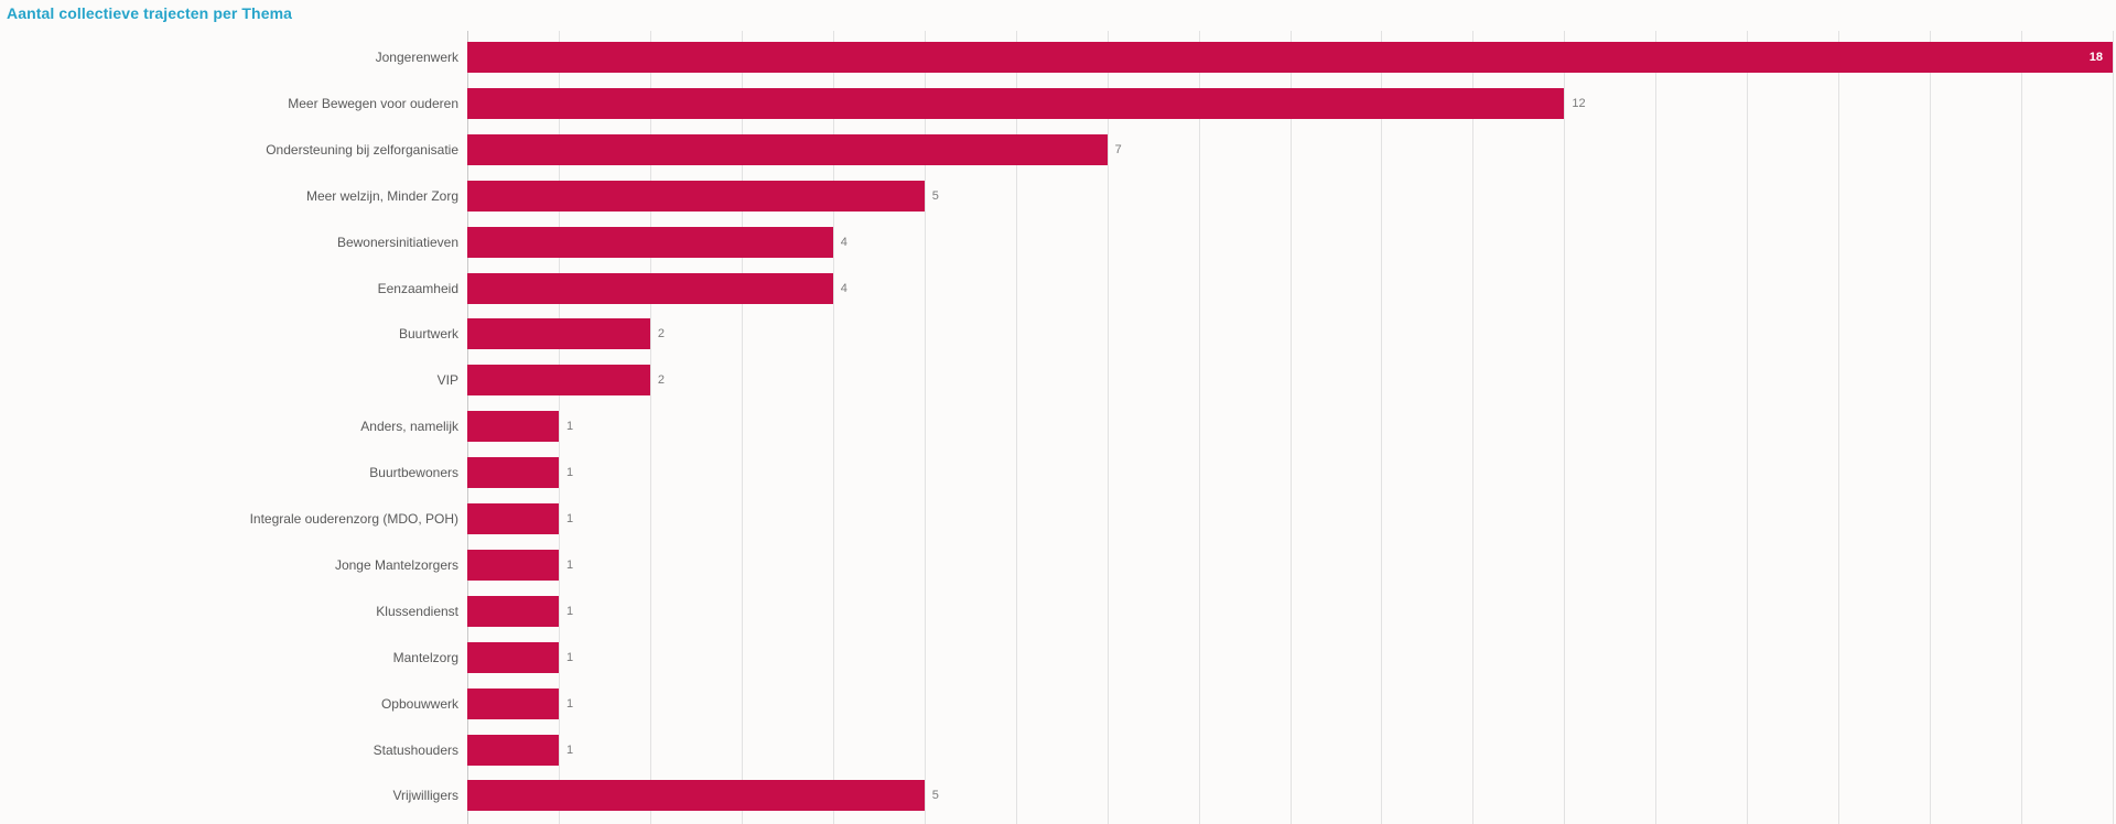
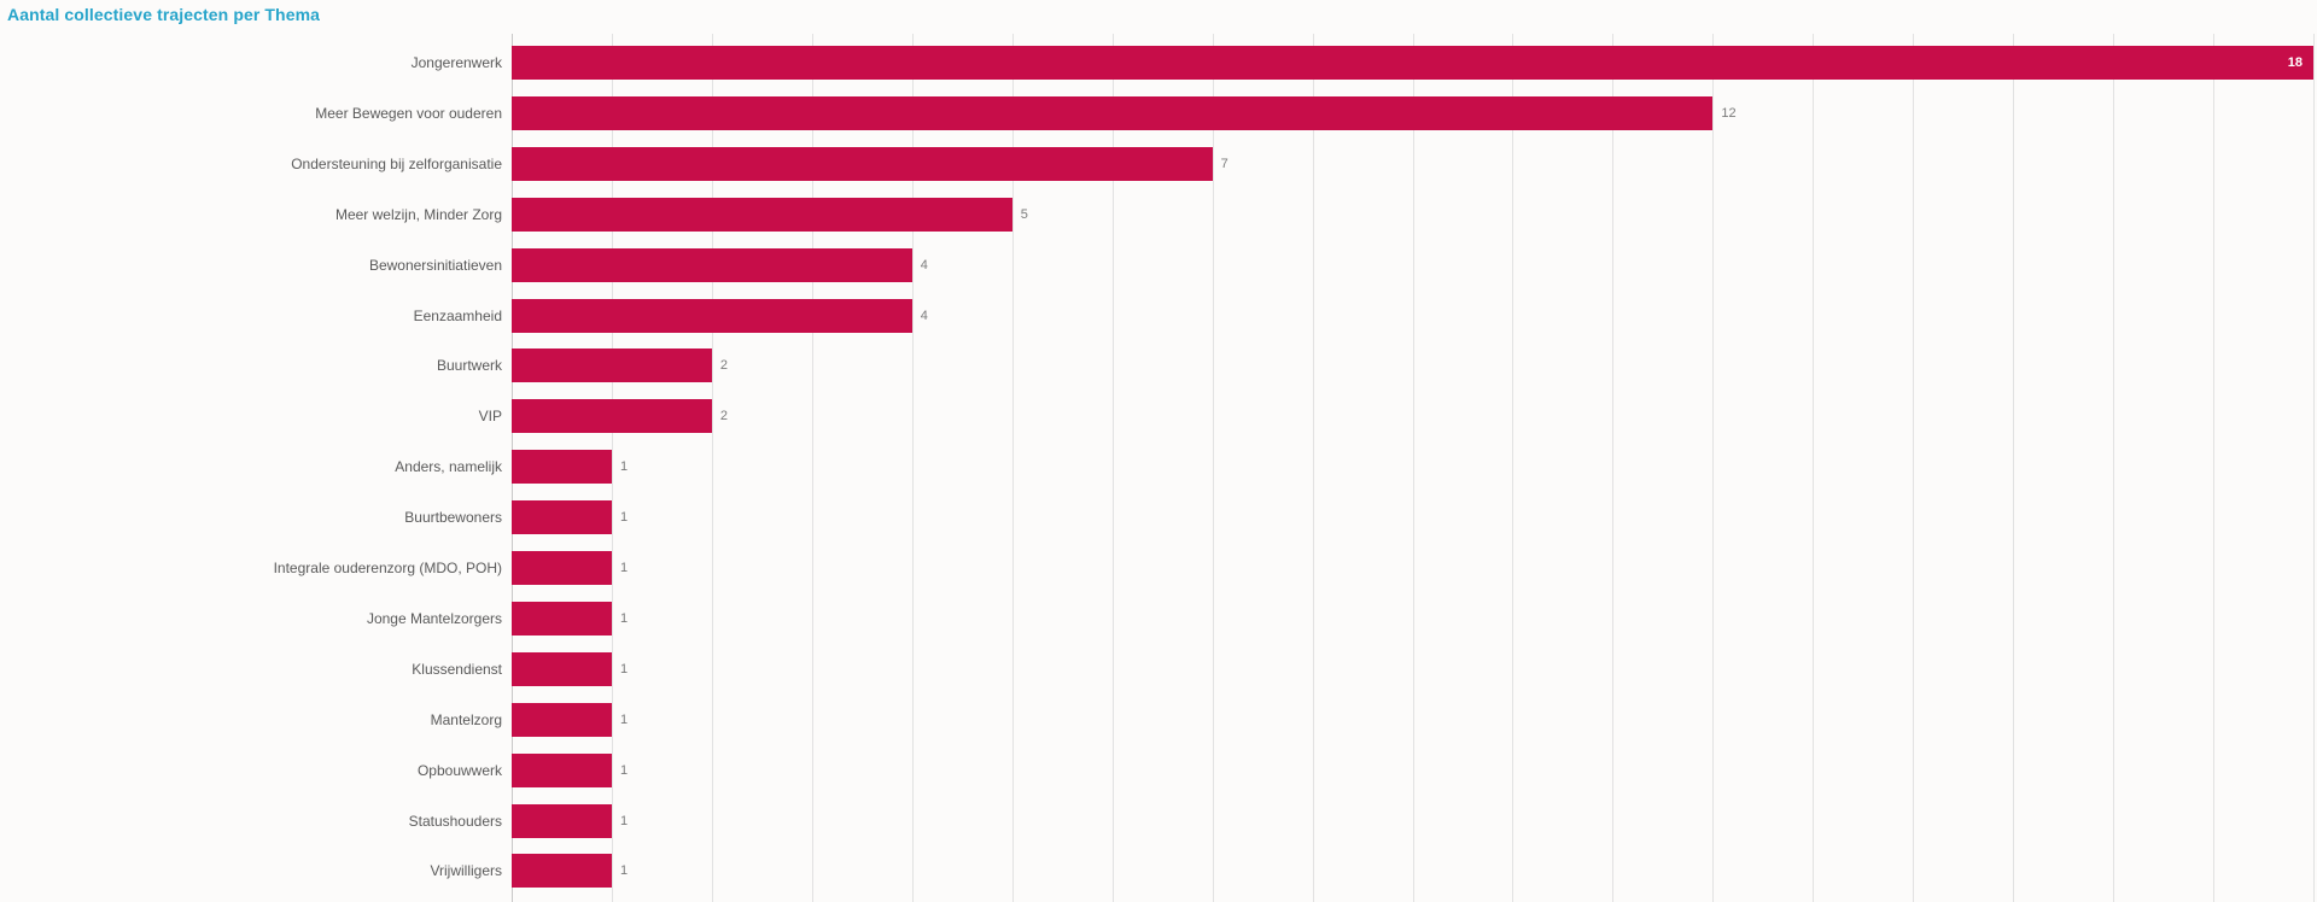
Vrijwilligers: 5 -> 1
